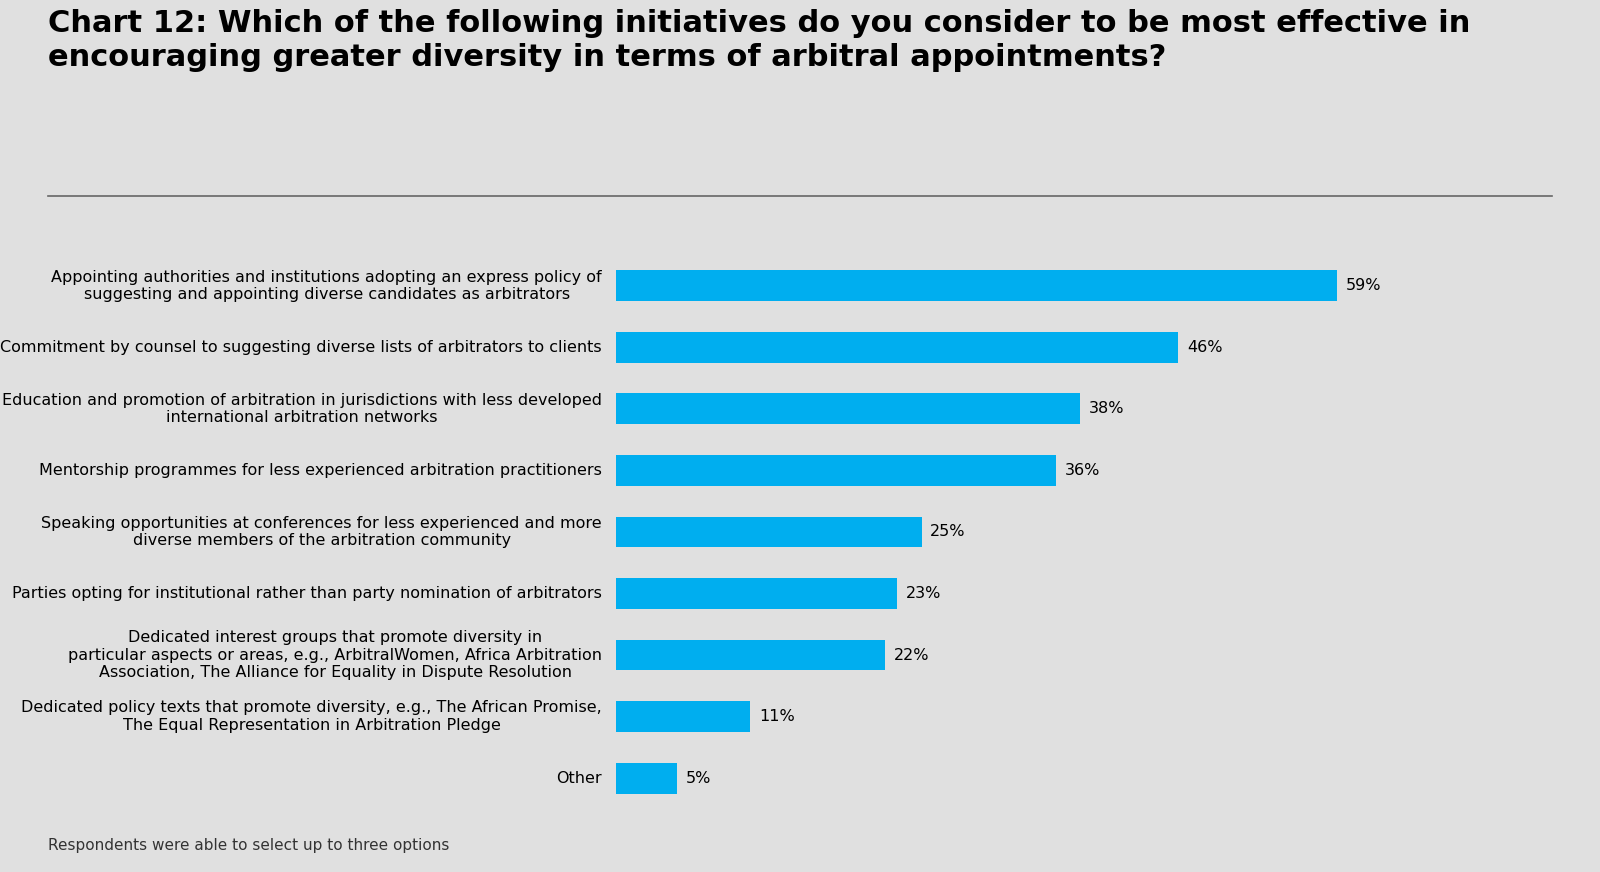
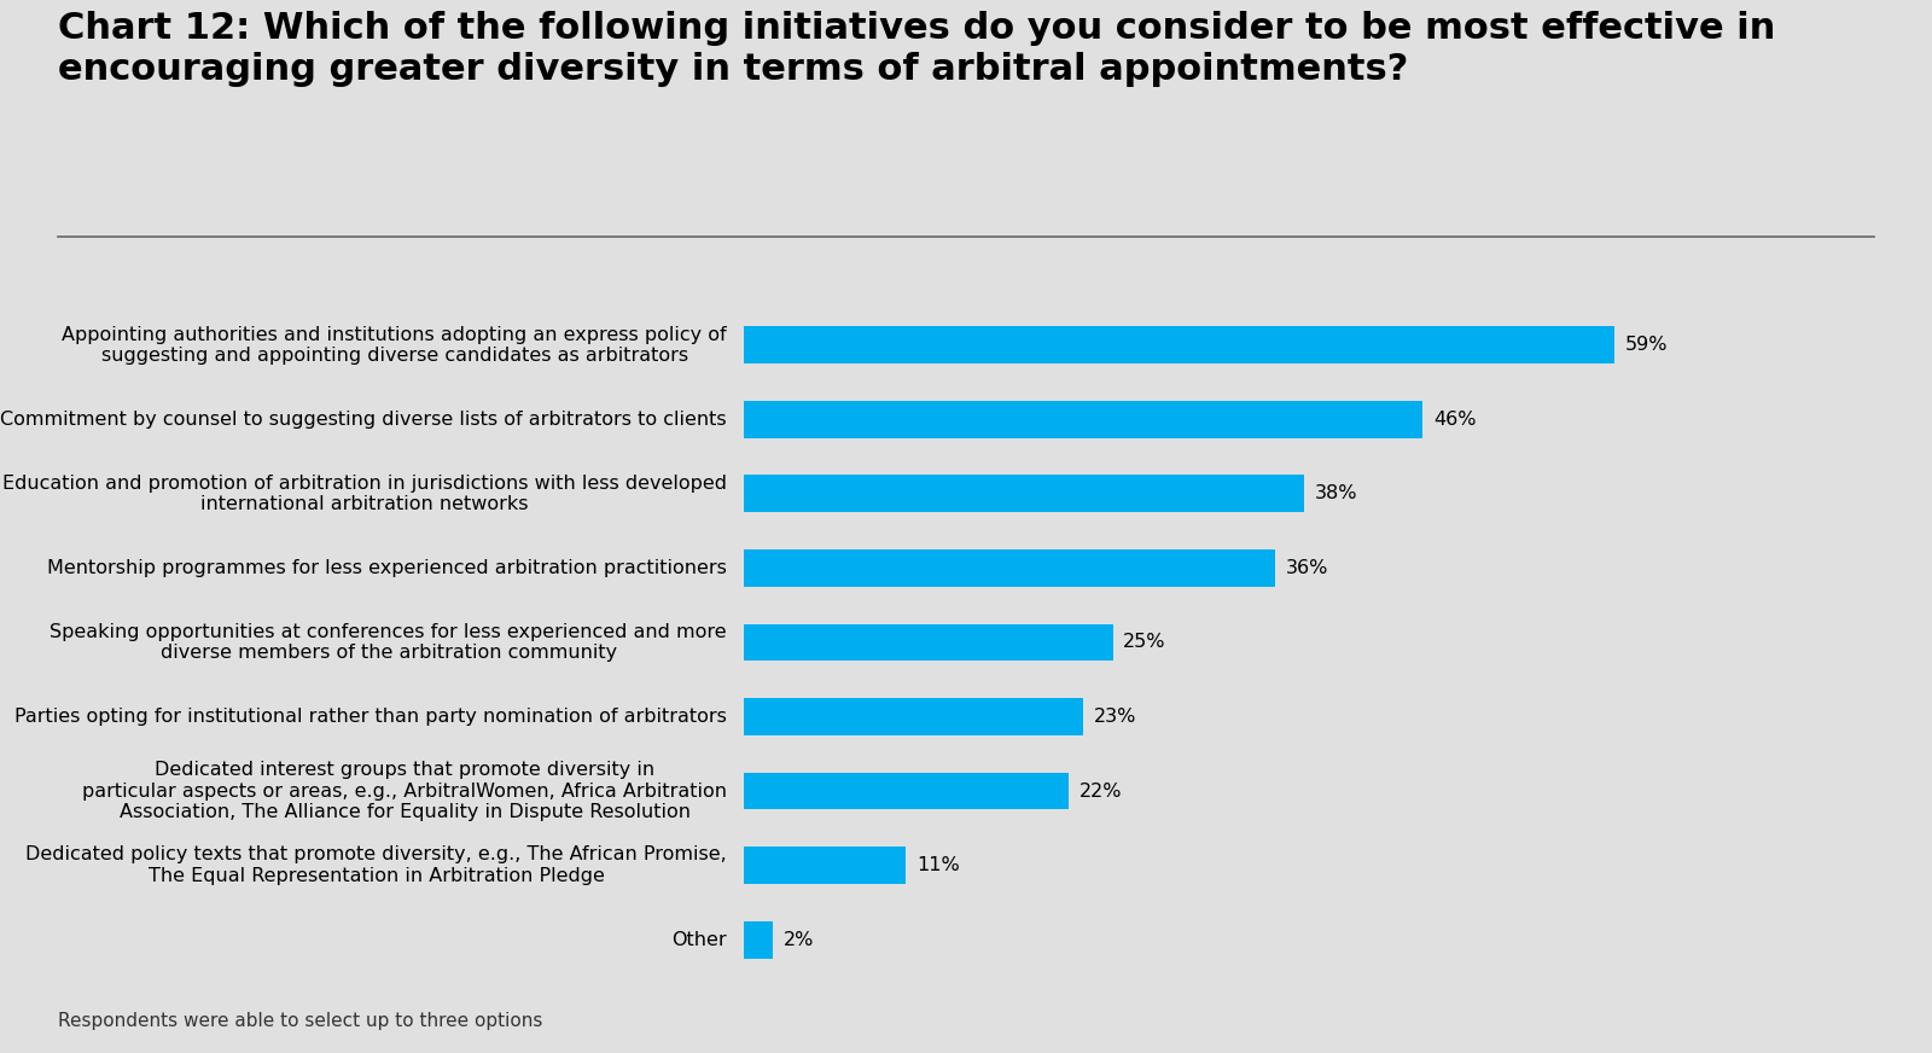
Other: 5% -> 2%
